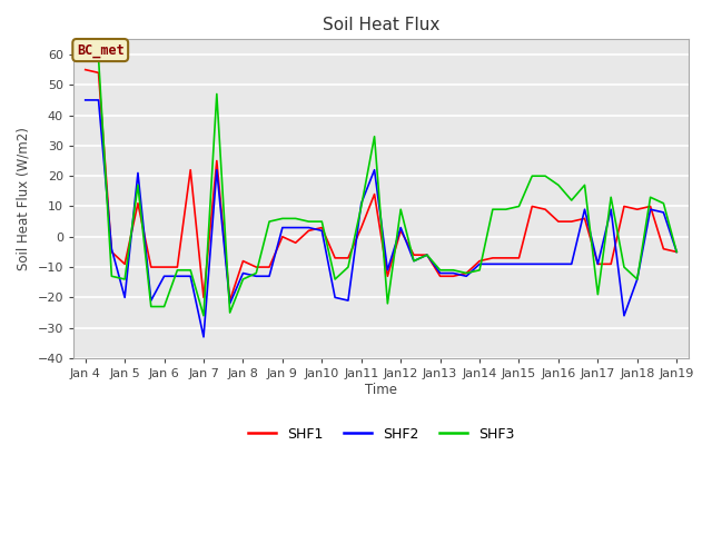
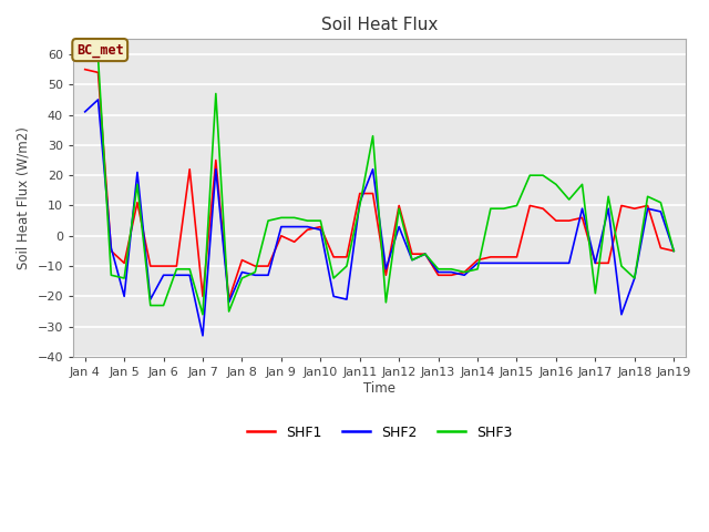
SHF2/Jan 4: 45 -> 41
SHF1/Jan11: 3 -> 14
SHF1/Jan12: 2 -> 10
